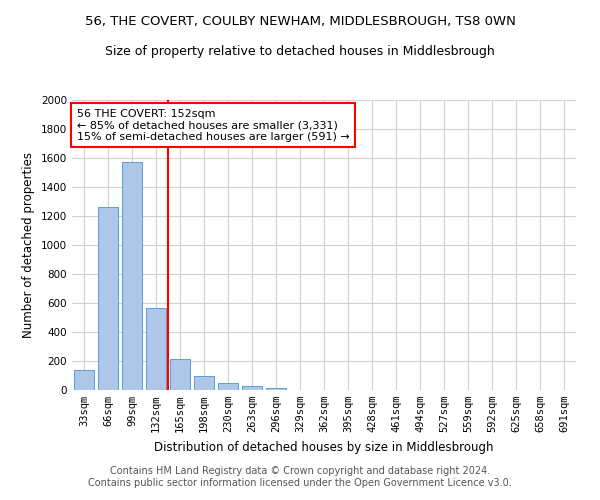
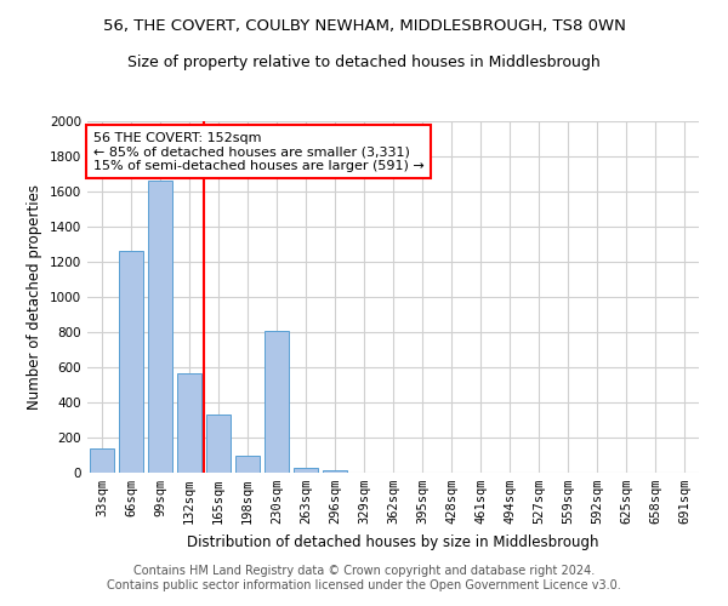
99sqm: 1580 -> 1660
165sqm: 220 -> 330
230sqm: 50 -> 810
